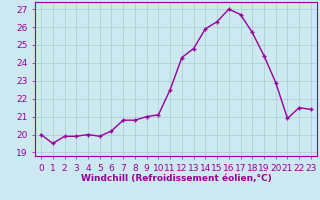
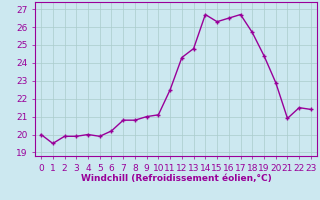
14: 25.9 -> 26.7
16: 27.0 -> 26.5
